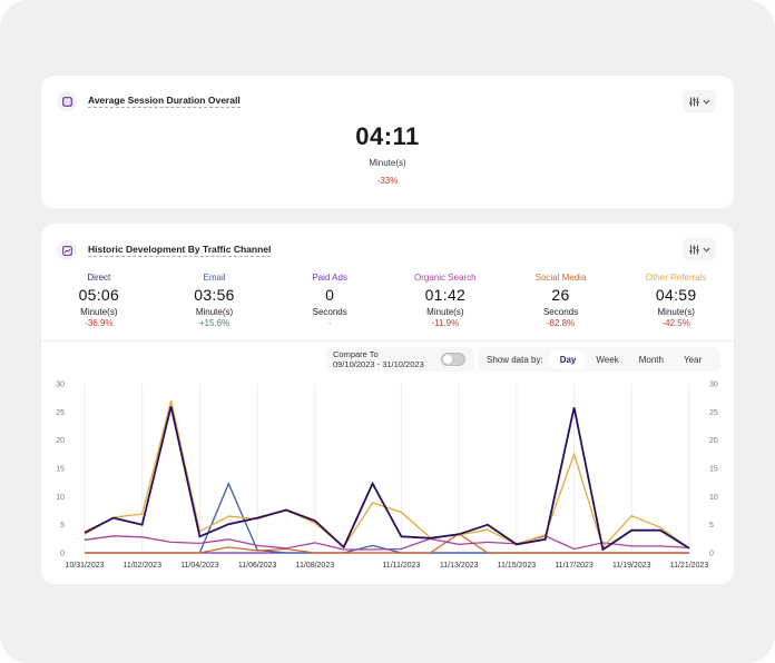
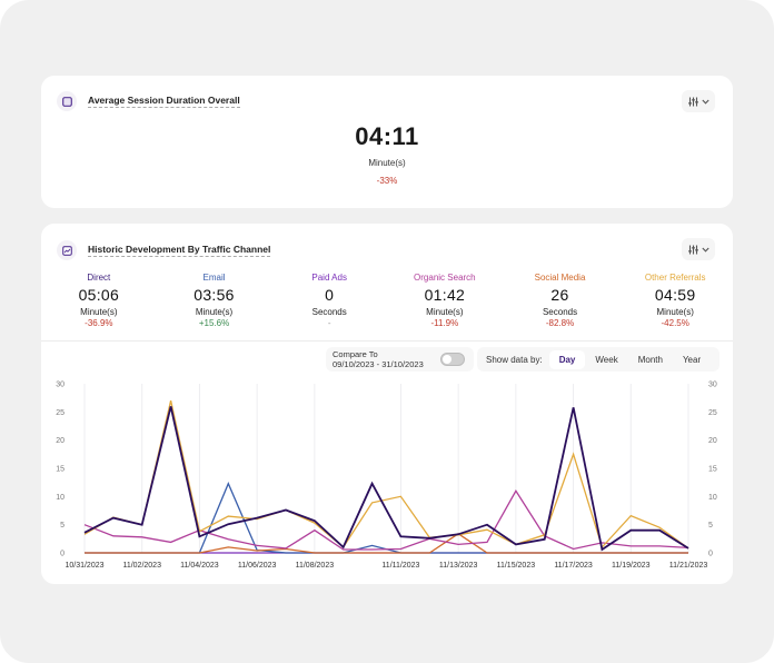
Organic Search/10/31/2023: 2 -> 5
Other Referrals/11/02/2023: 7 -> 5
Organic Search/11/04/2023: 2 -> 4
Organic Search/11/08/2023: 2 -> 4
Other Referrals/11/11/2023: 7 -> 10
Organic Search/11/15/2023: 2 -> 11
